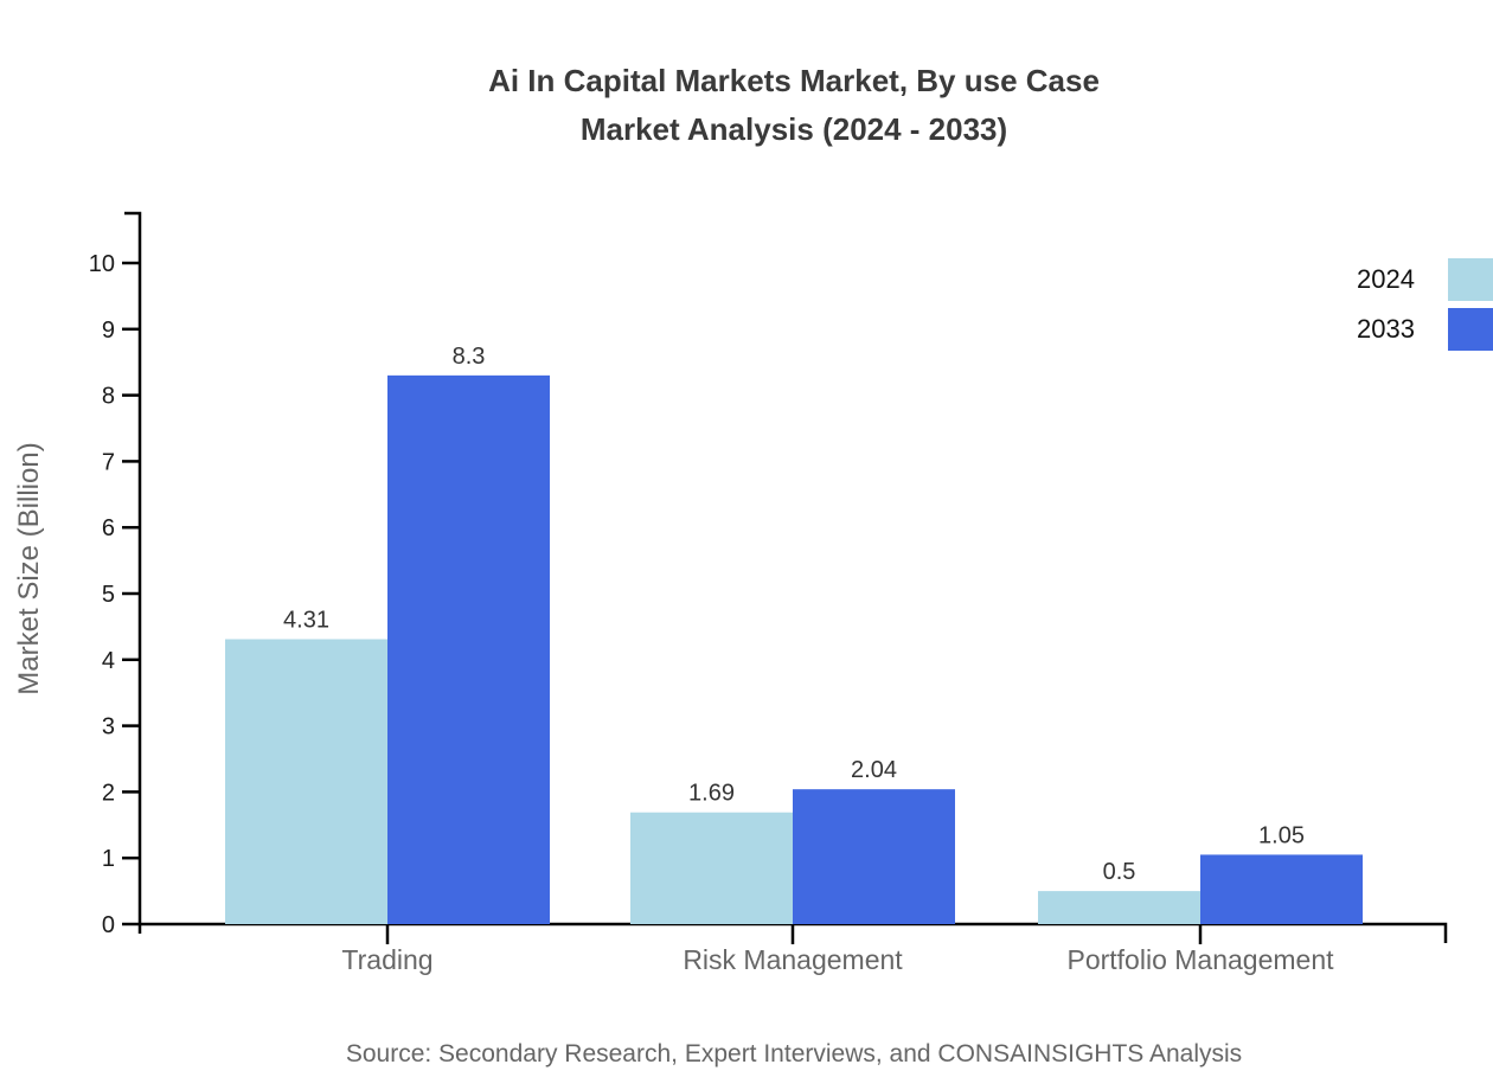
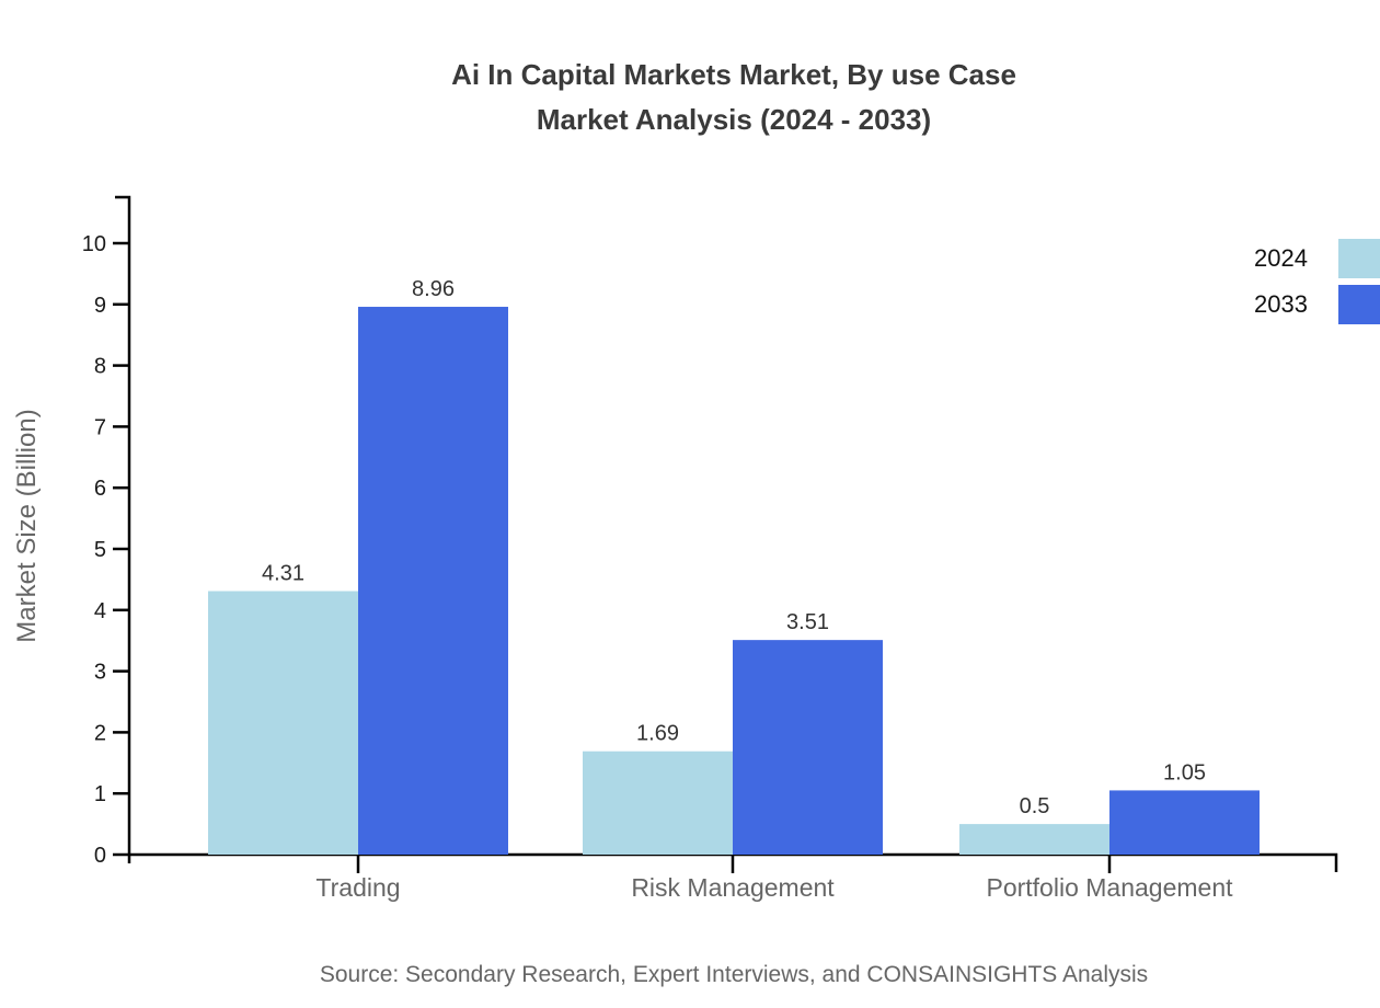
2033/Trading: 8.3 -> 8.96
2033/Risk Management: 2.04 -> 3.51
